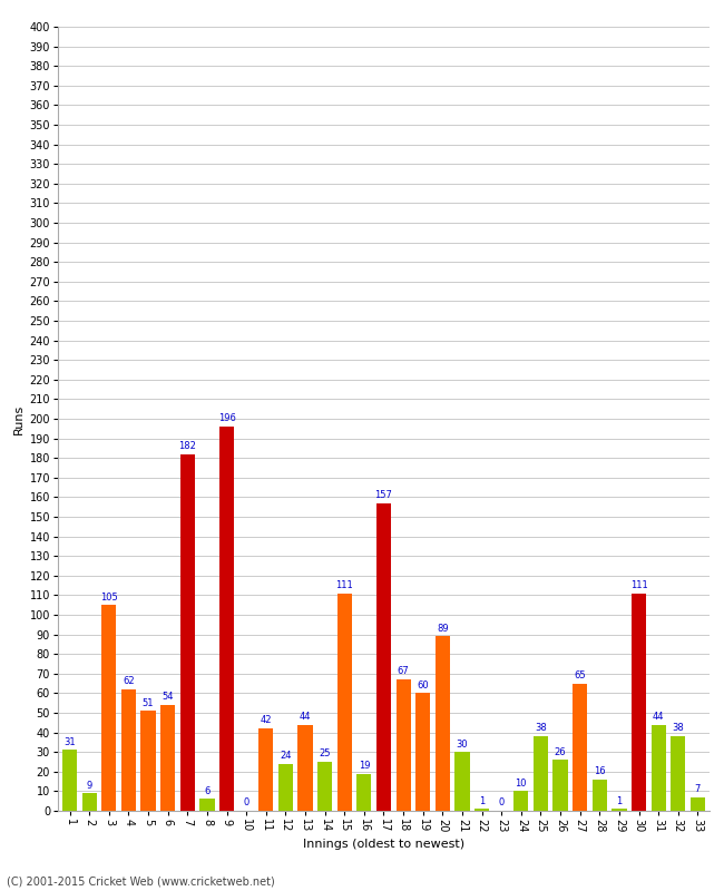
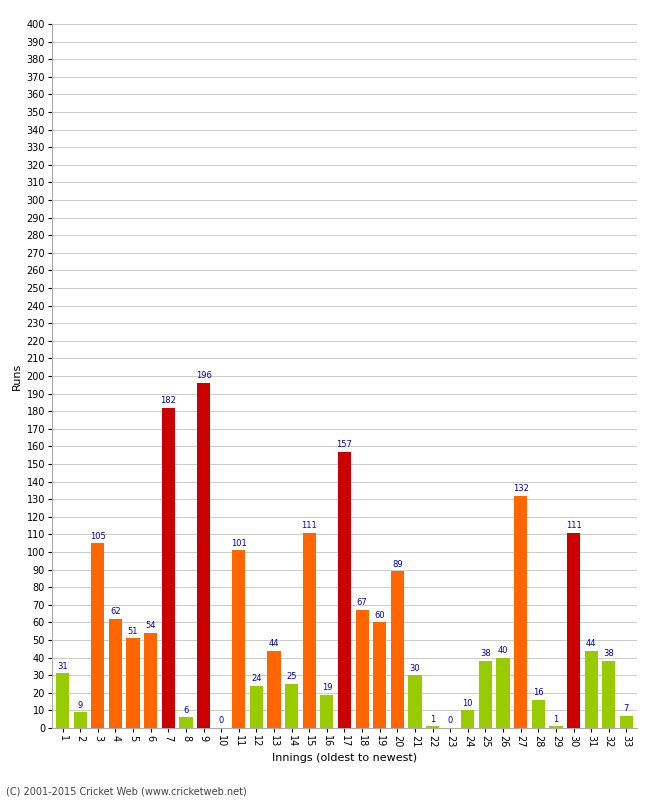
11: 42 -> 101
26: 26 -> 40
27: 65 -> 132
